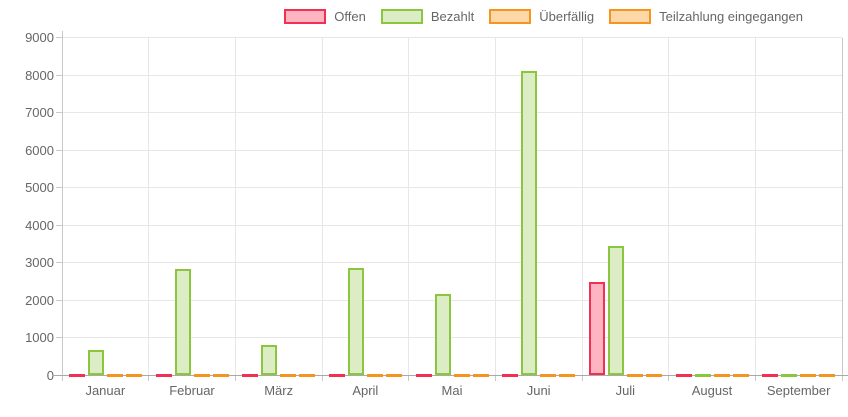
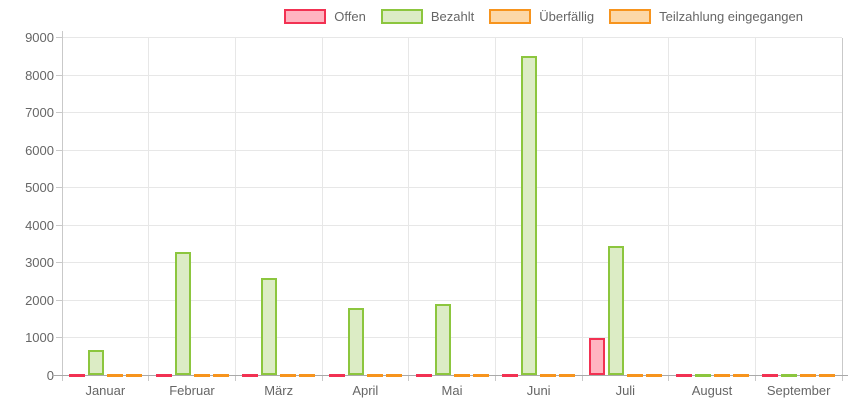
Bezahlt/Februar: 2800 -> 3300
Bezahlt/März: 800 -> 2600
Bezahlt/April: 2900 -> 1800
Bezahlt/Mai: 2200 -> 1900
Bezahlt/Juni: 8100 -> 8500
Offen/Juli: 2500 -> 1000
